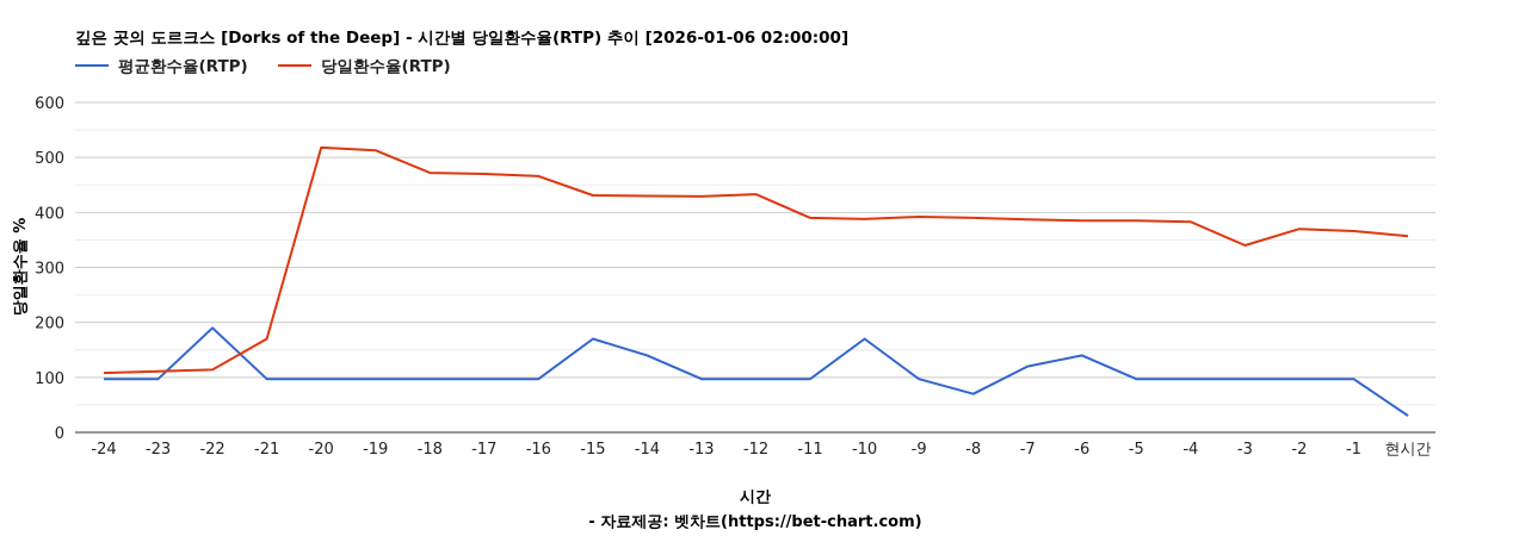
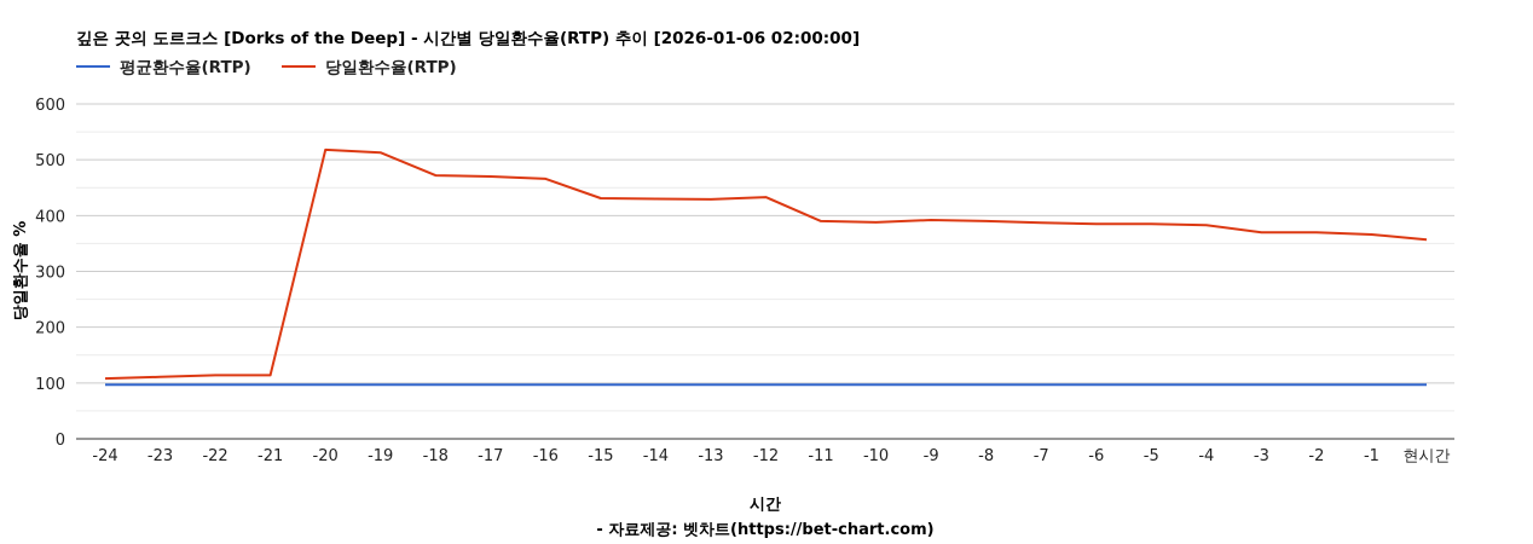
평균환수율(RTP)/-22: 190 -> 100
당일환수율(RTP)/-21: 170 -> 110
평균환수율(RTP)/-15: 170 -> 100
평균환수율(RTP)/-14: 140 -> 100
평균환수율(RTP)/-10: 170 -> 100
평균환수율(RTP)/-8: 70 -> 100
평균환수율(RTP)/-7: 120 -> 100
평균환수율(RTP)/-6: 140 -> 100
당일환수율(RTP)/-3: 340 -> 370
평균환수율(RTP)/현시간: 30 -> 100
